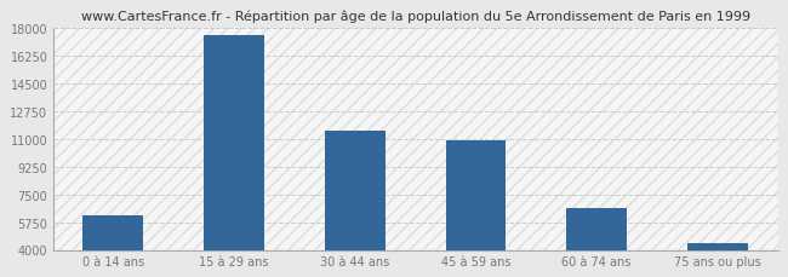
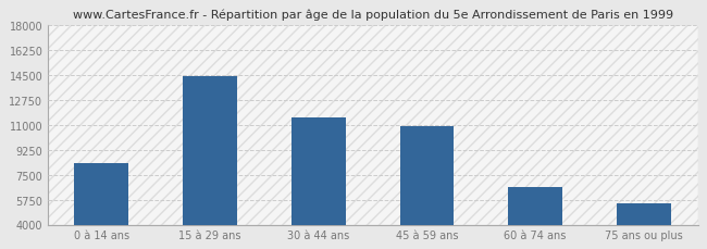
0 à 14 ans: 6200 -> 8300
15 à 29 ans: 17500 -> 14400
75 ans ou plus: 4400 -> 5500
